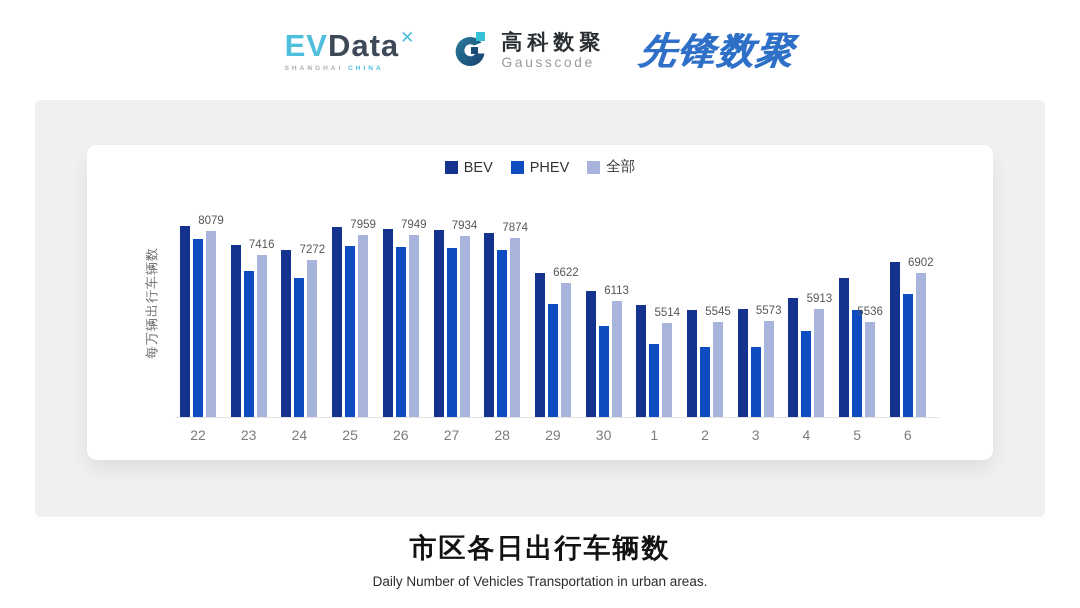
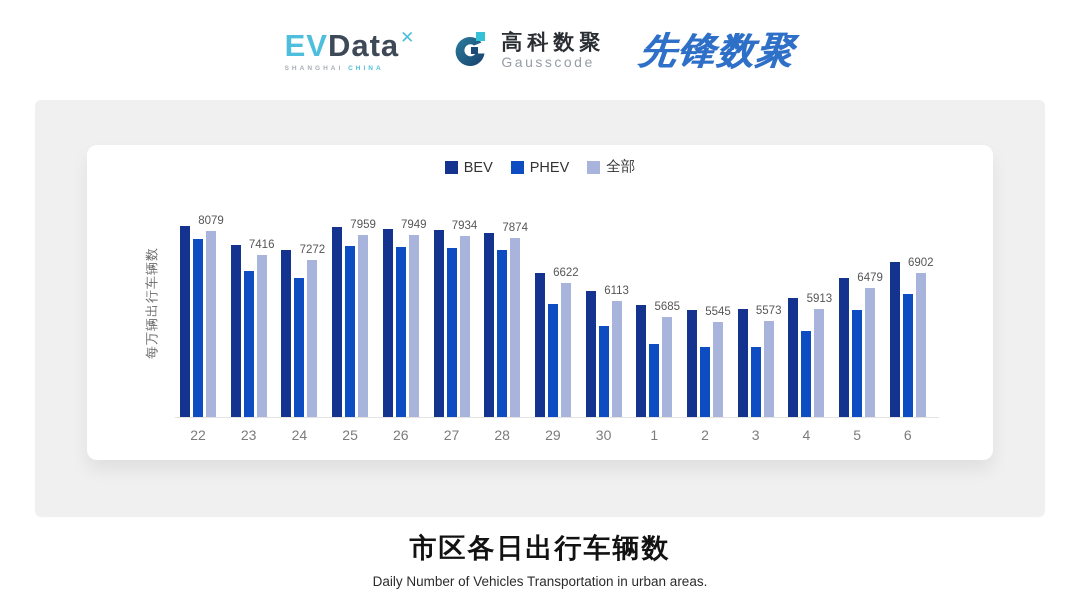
全部/1: 5514 -> 5685
全部/5: 5536 -> 6479
